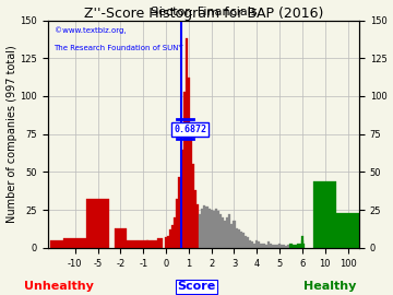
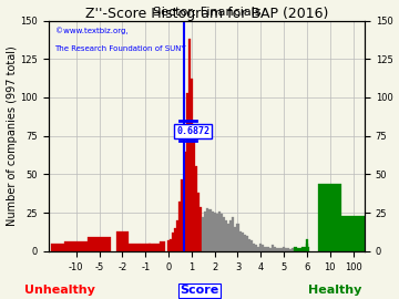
-5: 32 -> 9
